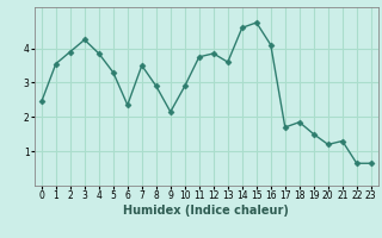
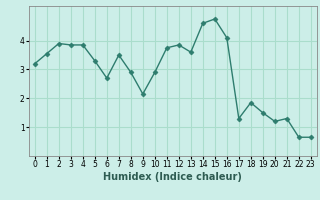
0: 2.45 -> 3.20
3: 4.25 -> 3.85
6: 2.35 -> 2.70
17: 1.70 -> 1.30
